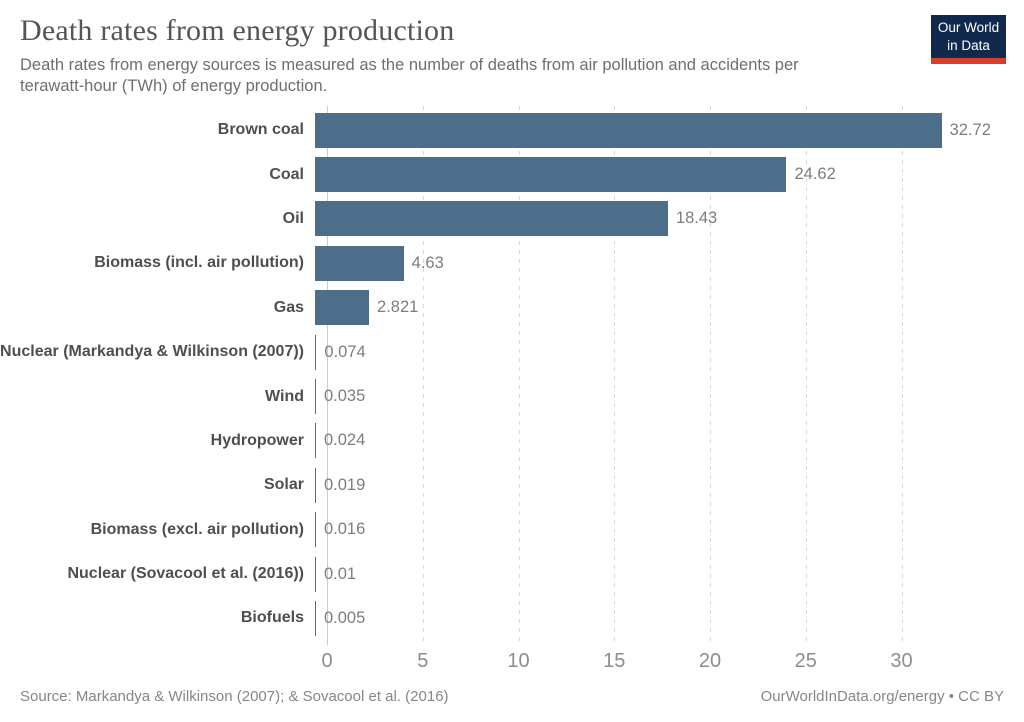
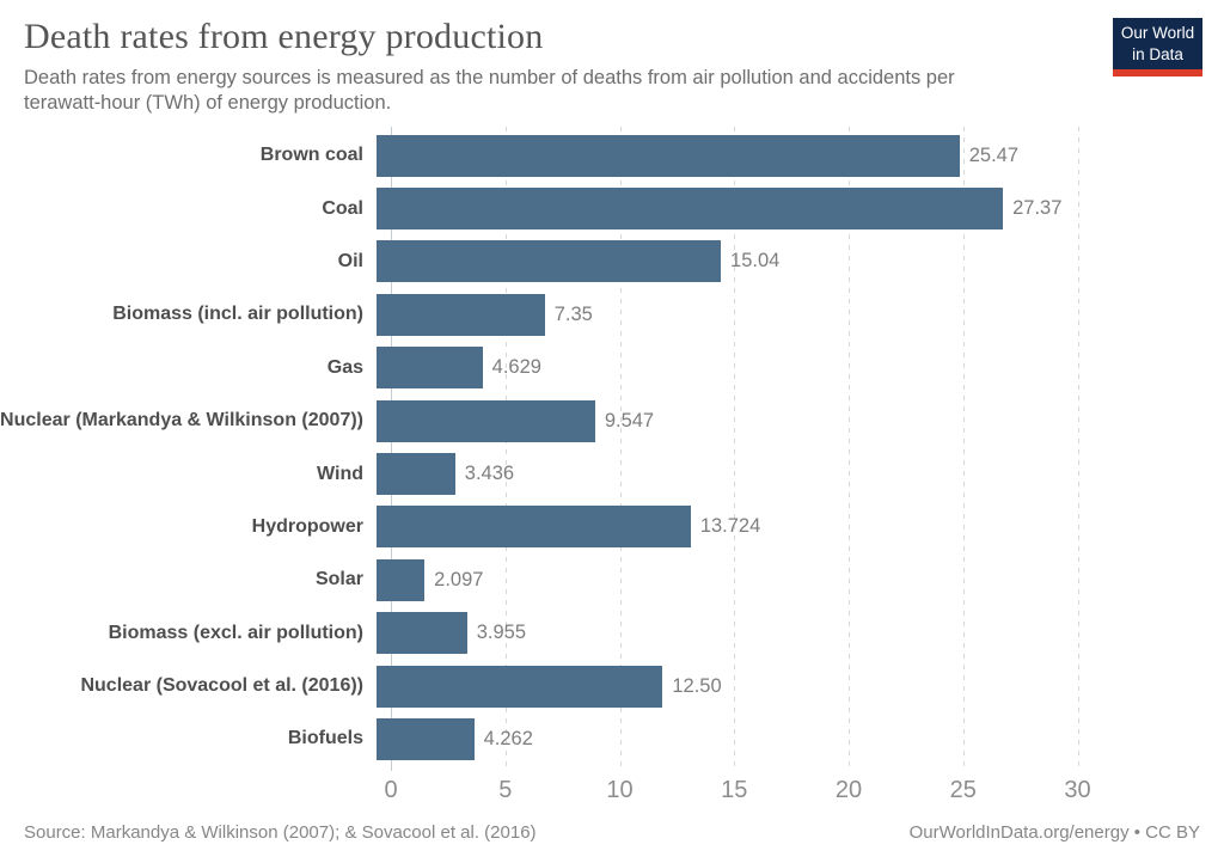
Brown coal: 32.72 -> 25.47
Coal: 24.62 -> 27.37
Oil: 18.43 -> 15.04
Biomass (incl. air pollution): 4.63 -> 7.35
Gas: 2.821 -> 4.629
Nuclear (Markandya & Wilkinson (2007)): 0.074 -> 9.547
Wind: 0.035 -> 3.436
Hydropower: 0.024 -> 13.724
Solar: 0.019 -> 2.097
Biomass (excl. air pollution): 0.016 -> 3.955
Nuclear (Sovacool et al. (2016)): 0.01 -> 12.50
Biofuels: 0.005 -> 4.262
